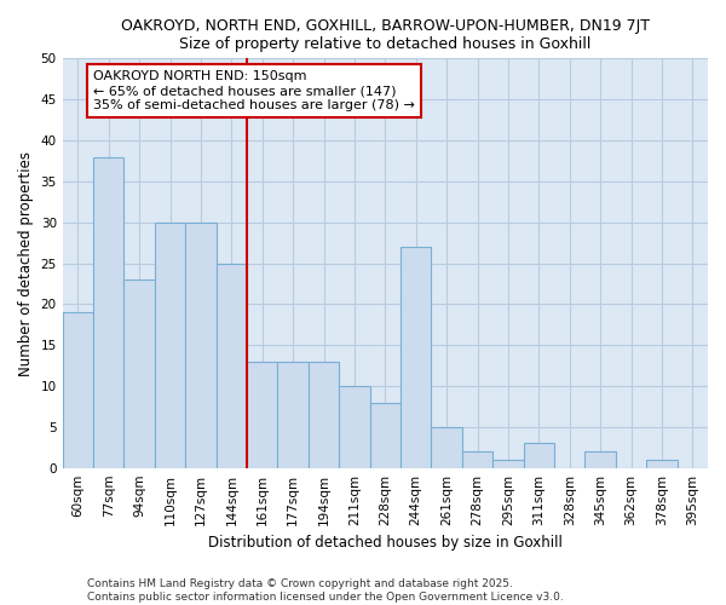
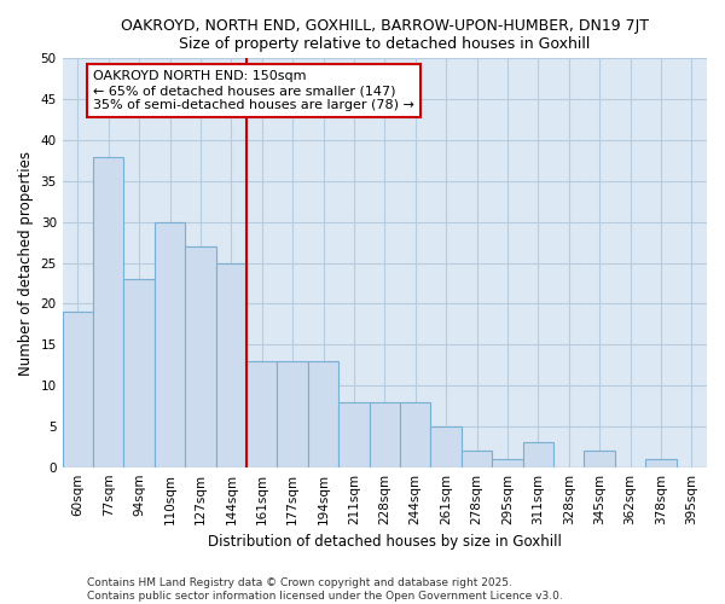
127sqm: 30 -> 27
211sqm: 10 -> 8
244sqm: 27 -> 8
